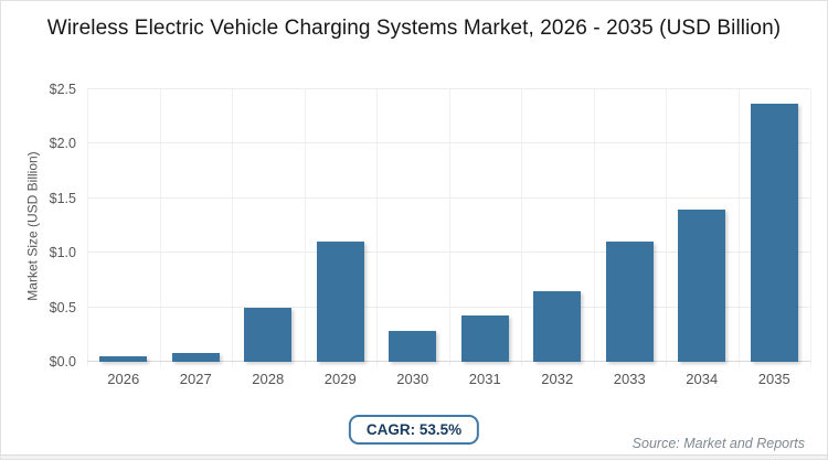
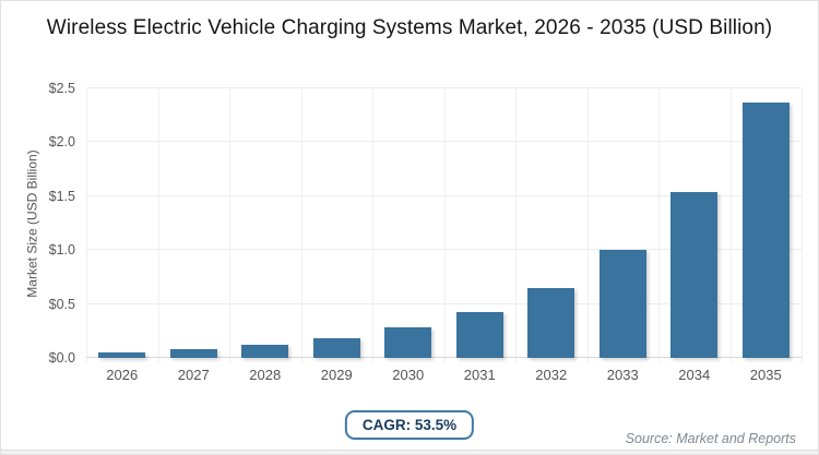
2028: $0.5 -> $0.1
2029: $1.1 -> $0.2
2033: $1.1 -> $1.0
2034: $1.4 -> $1.5
